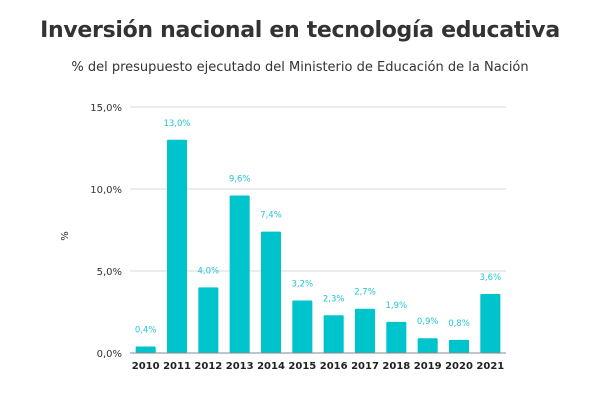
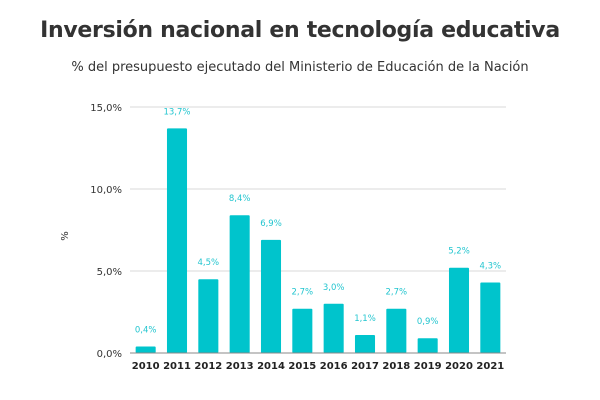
2011: 13,0% -> 13,7%
2012: 4,0% -> 4,5%
2013: 9,6% -> 8,4%
2014: 7,4% -> 6,9%
2015: 3,2% -> 2,7%
2016: 2,3% -> 3,0%
2017: 2,7% -> 1,1%
2018: 1,9% -> 2,7%
2020: 0,8% -> 5,2%
2021: 3,6% -> 4,3%
